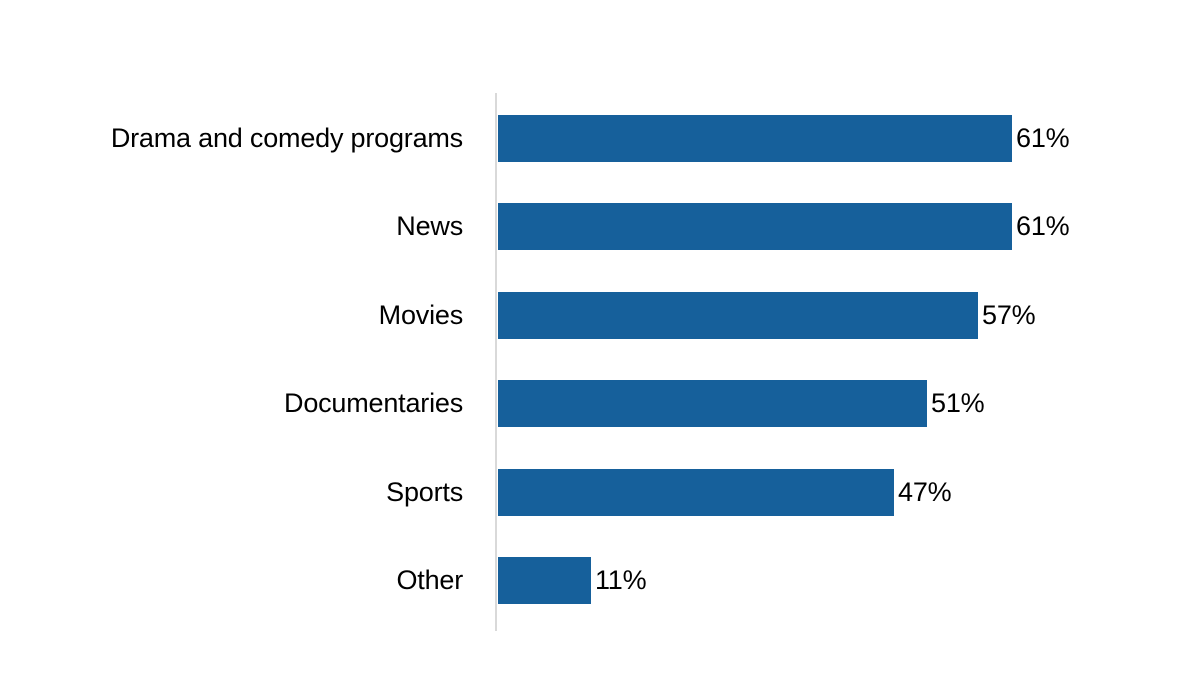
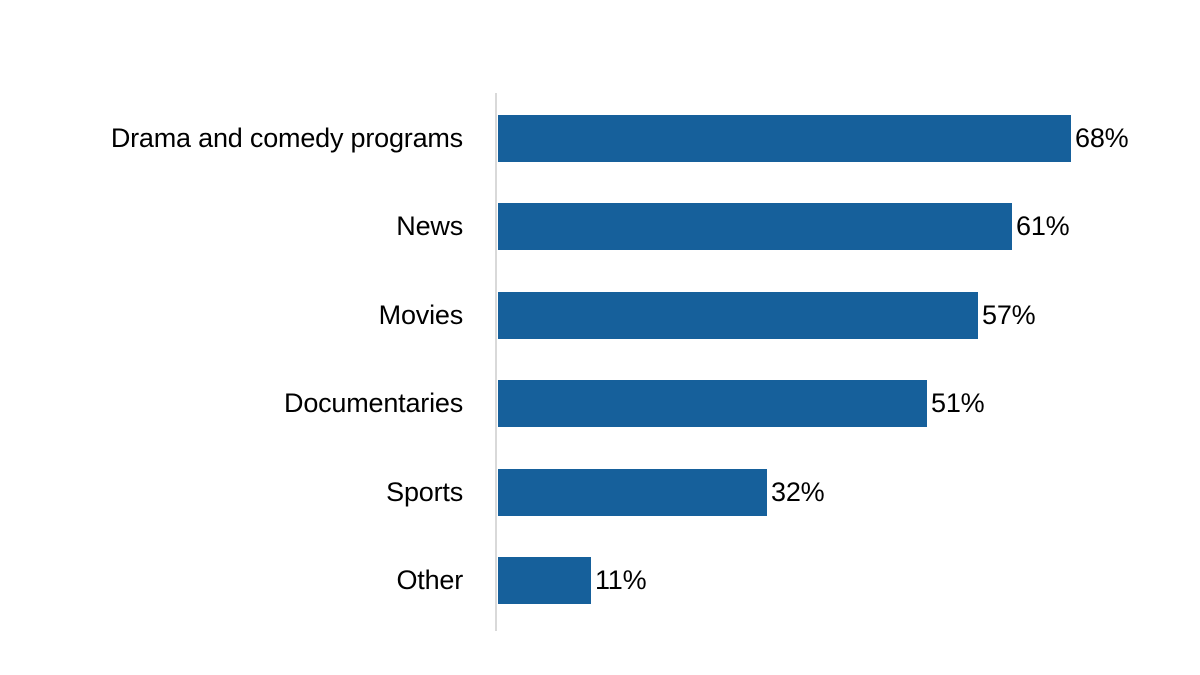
Drama and comedy programs: 61% -> 68%
Sports: 47% -> 32%
